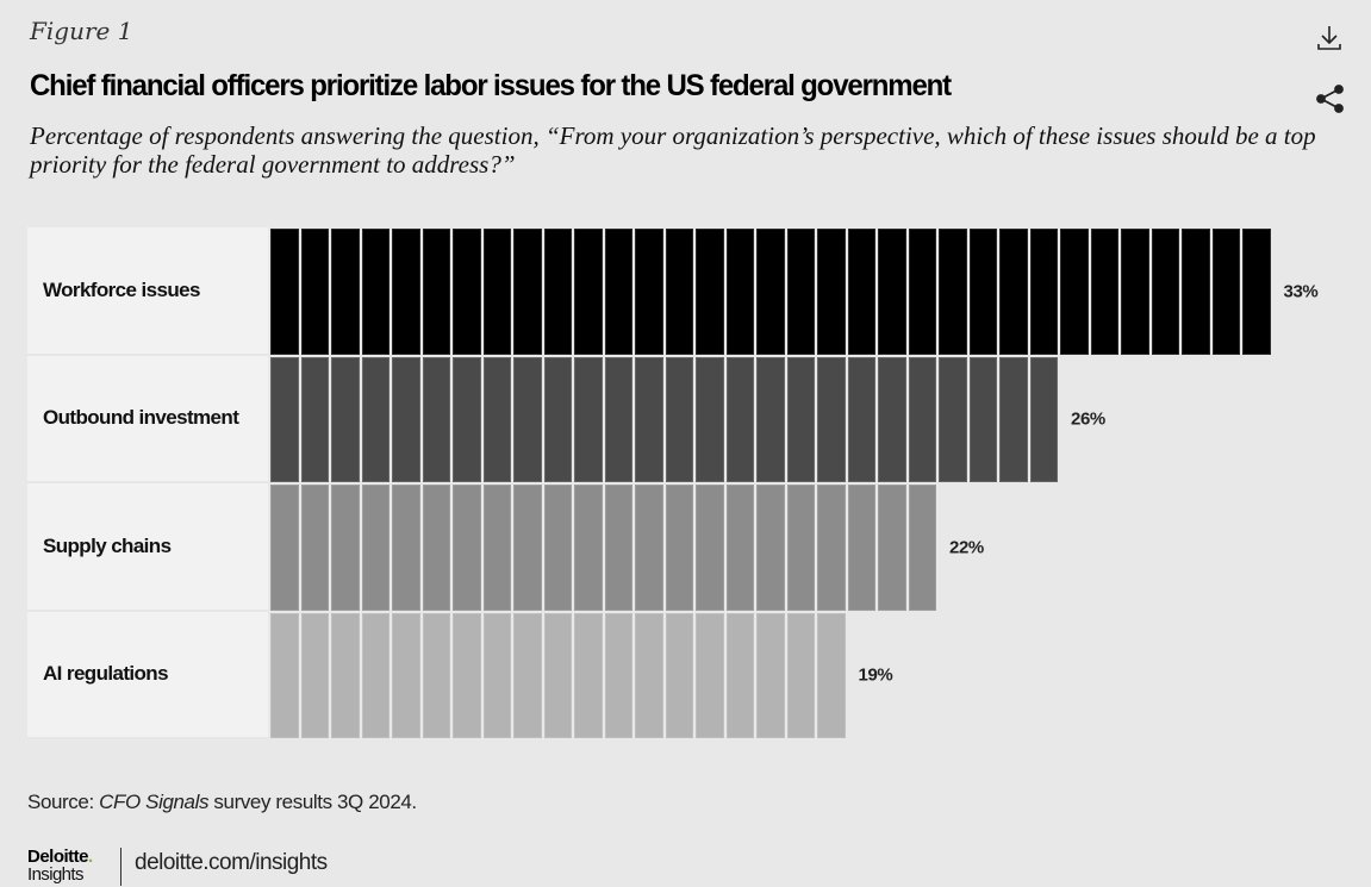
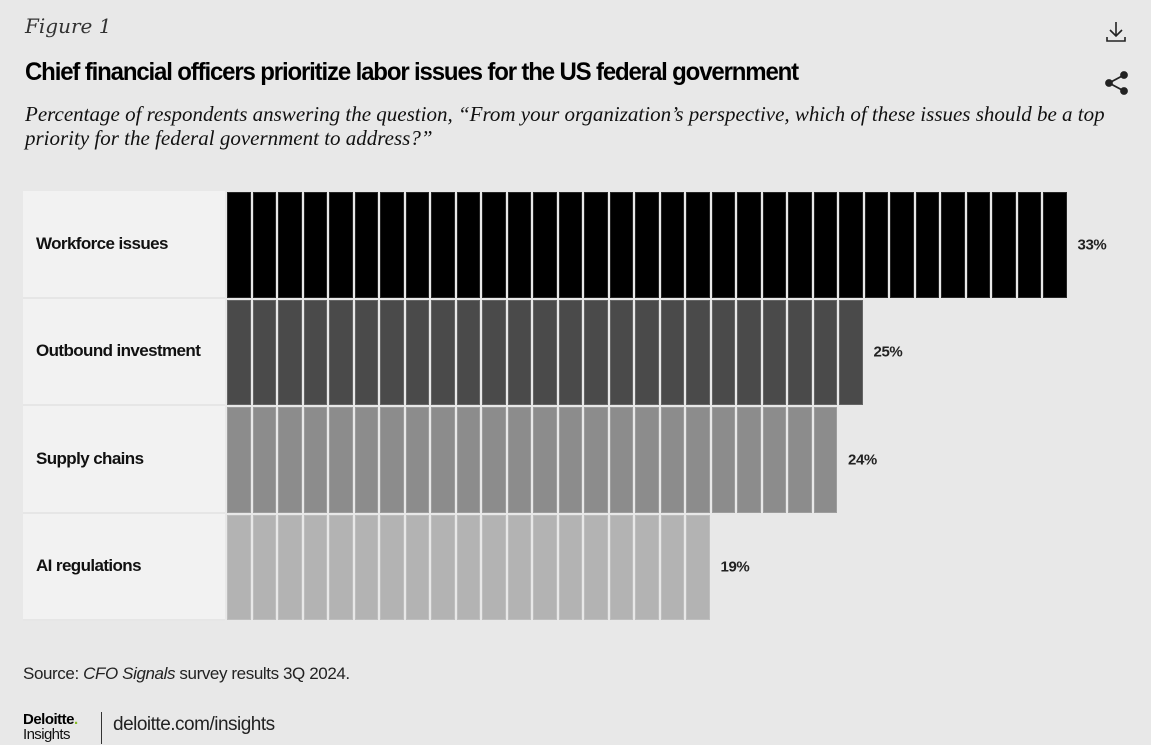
Outbound investment: 26% -> 25%
Supply chains: 22% -> 24%
